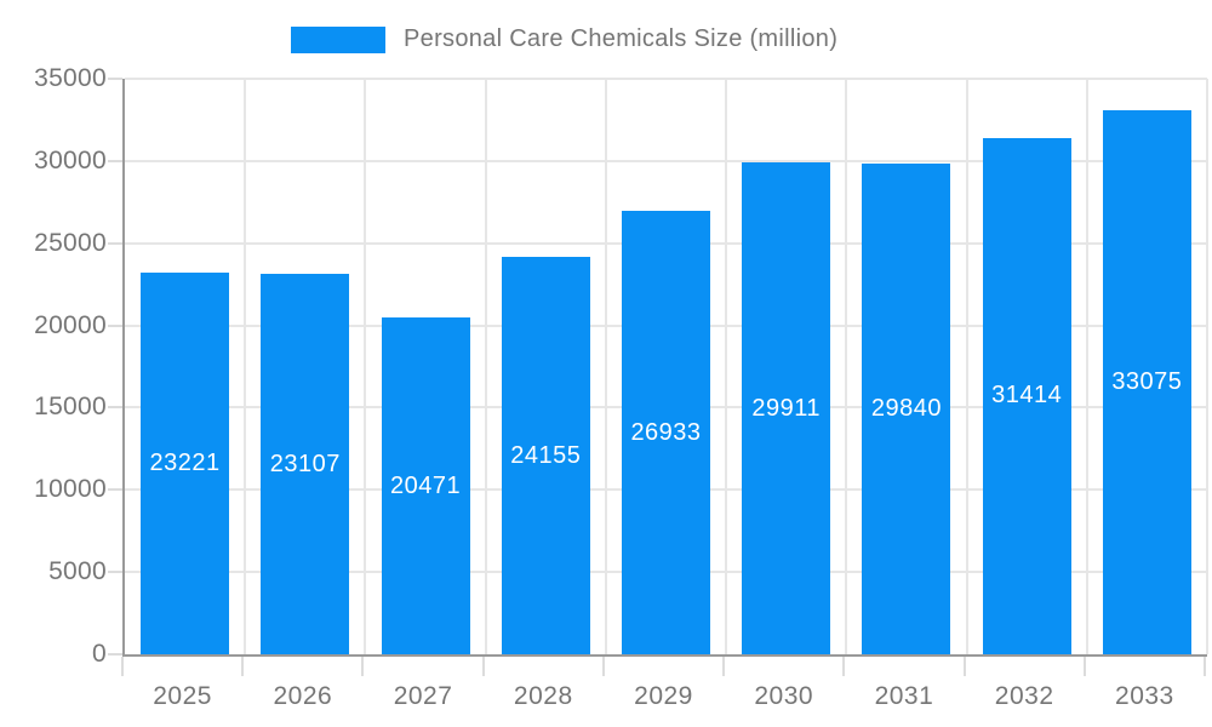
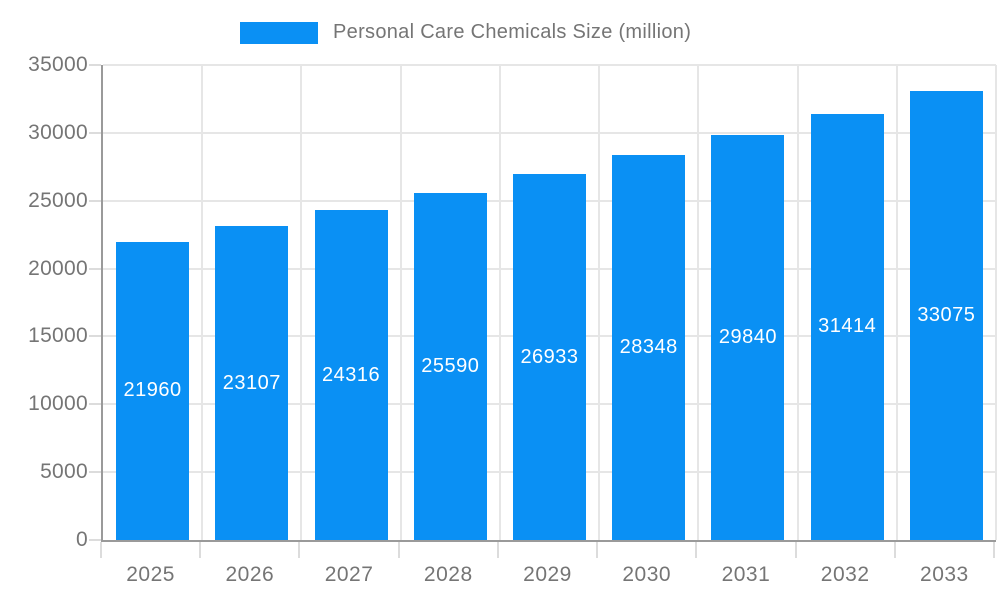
2025: 23221 -> 21960
2027: 20471 -> 24316
2028: 24155 -> 25590
2030: 29911 -> 28348
